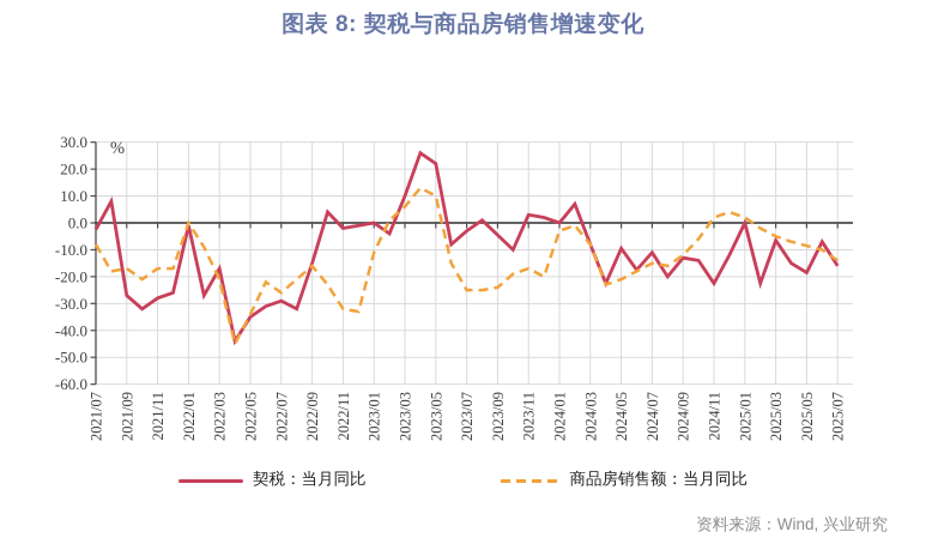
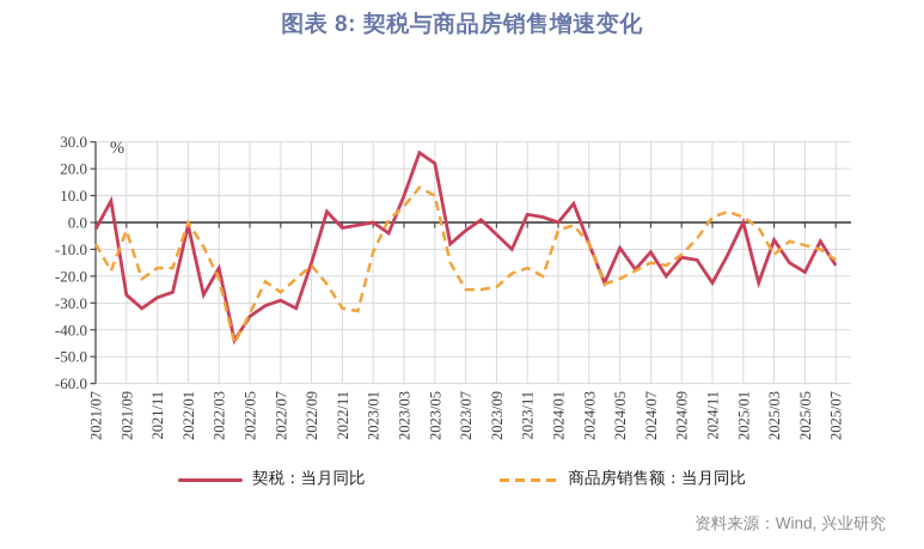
商品房销售额：当月同比/2021/09: -17 -> -3
商品房销售额：当月同比/2025/03: -5 -> -12
